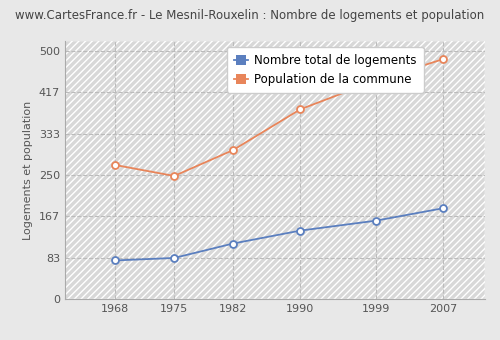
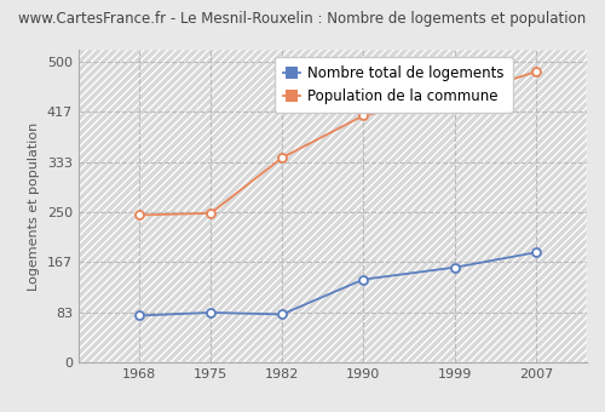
Population de la commune/1968: 270 -> 245
Nombre total de logements/1982: 112 -> 80
Population de la commune/1982: 300 -> 340
Population de la commune/1990: 382 -> 410
